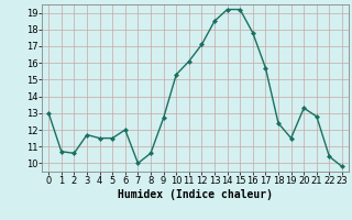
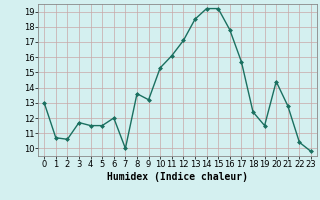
8: 10.6 -> 13.6
9: 12.7 -> 13.2
20: 13.3 -> 14.4
